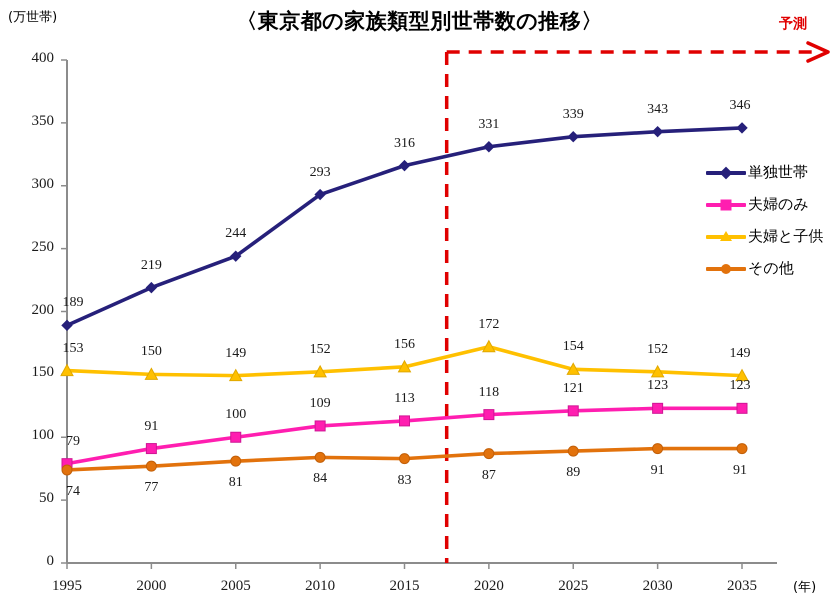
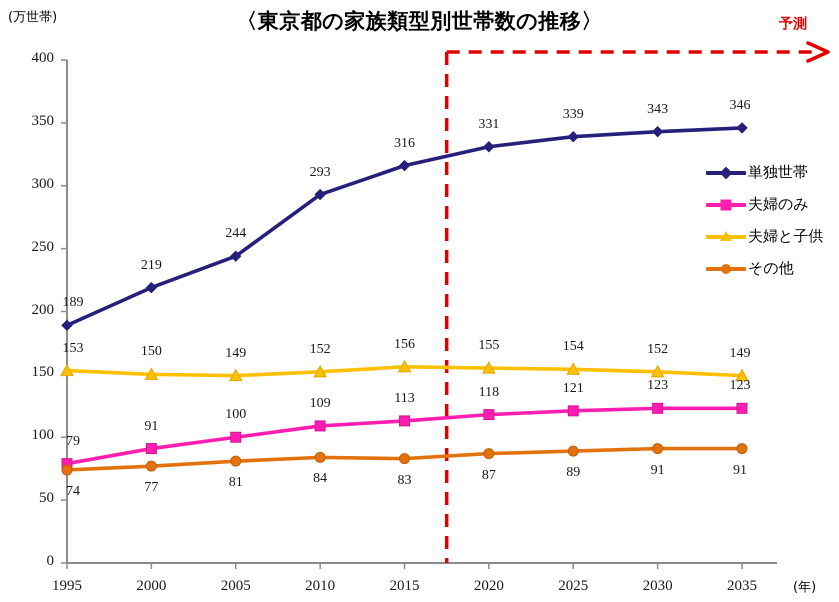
夫婦と子供/2020: 172 -> 155
